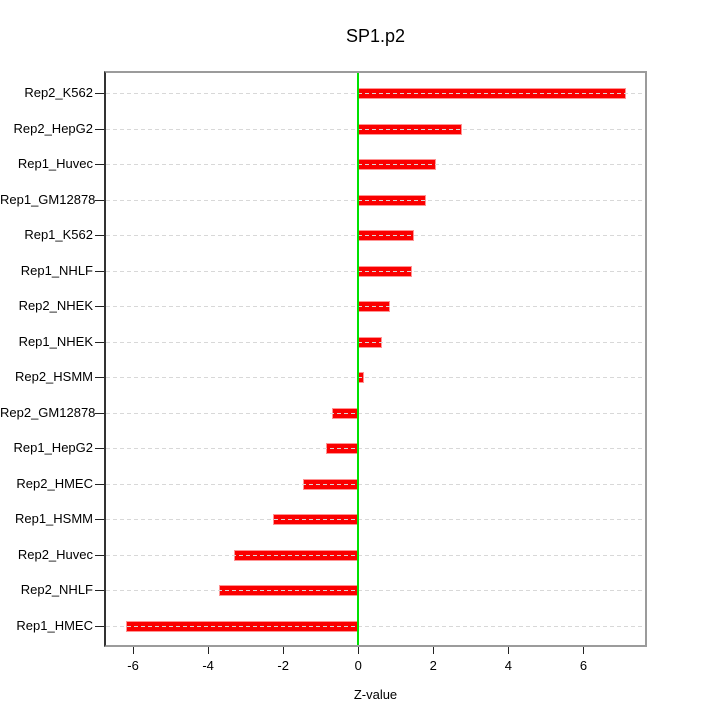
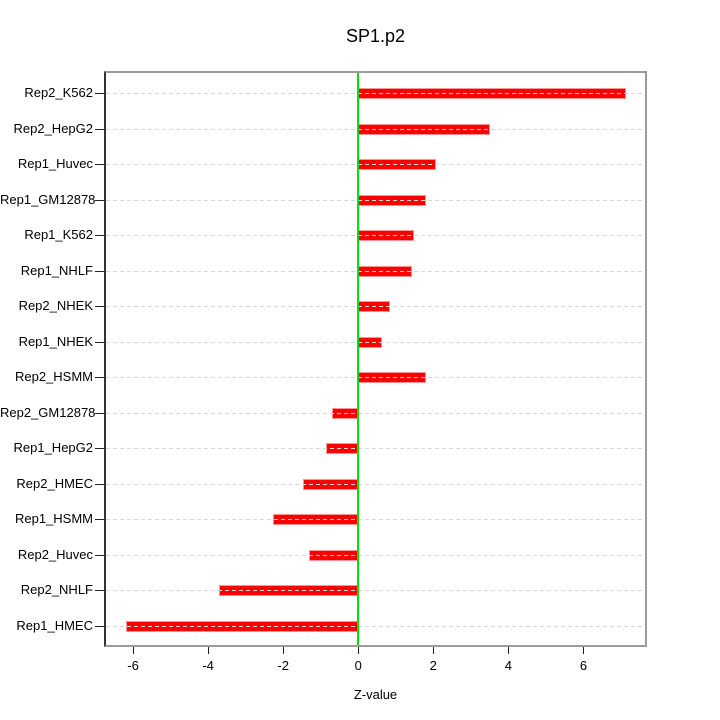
Rep2_HepG2: 2.8 -> 3.5
Rep2_HSMM: 0.1 -> 1.8
Rep2_Huvec: -3.3 -> -1.3
